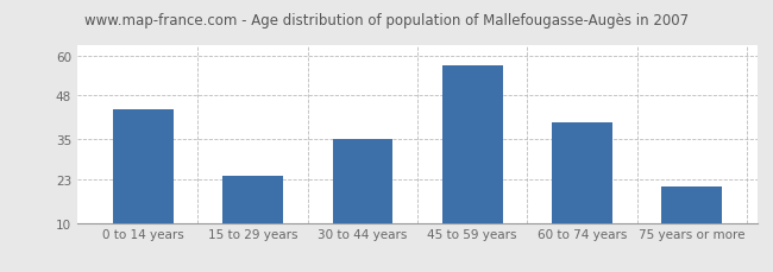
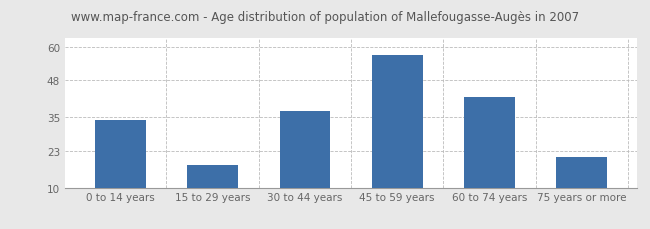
0 to 14 years: 44 -> 34
15 to 29 years: 24 -> 18
30 to 44 years: 35 -> 37
60 to 74 years: 40 -> 42
